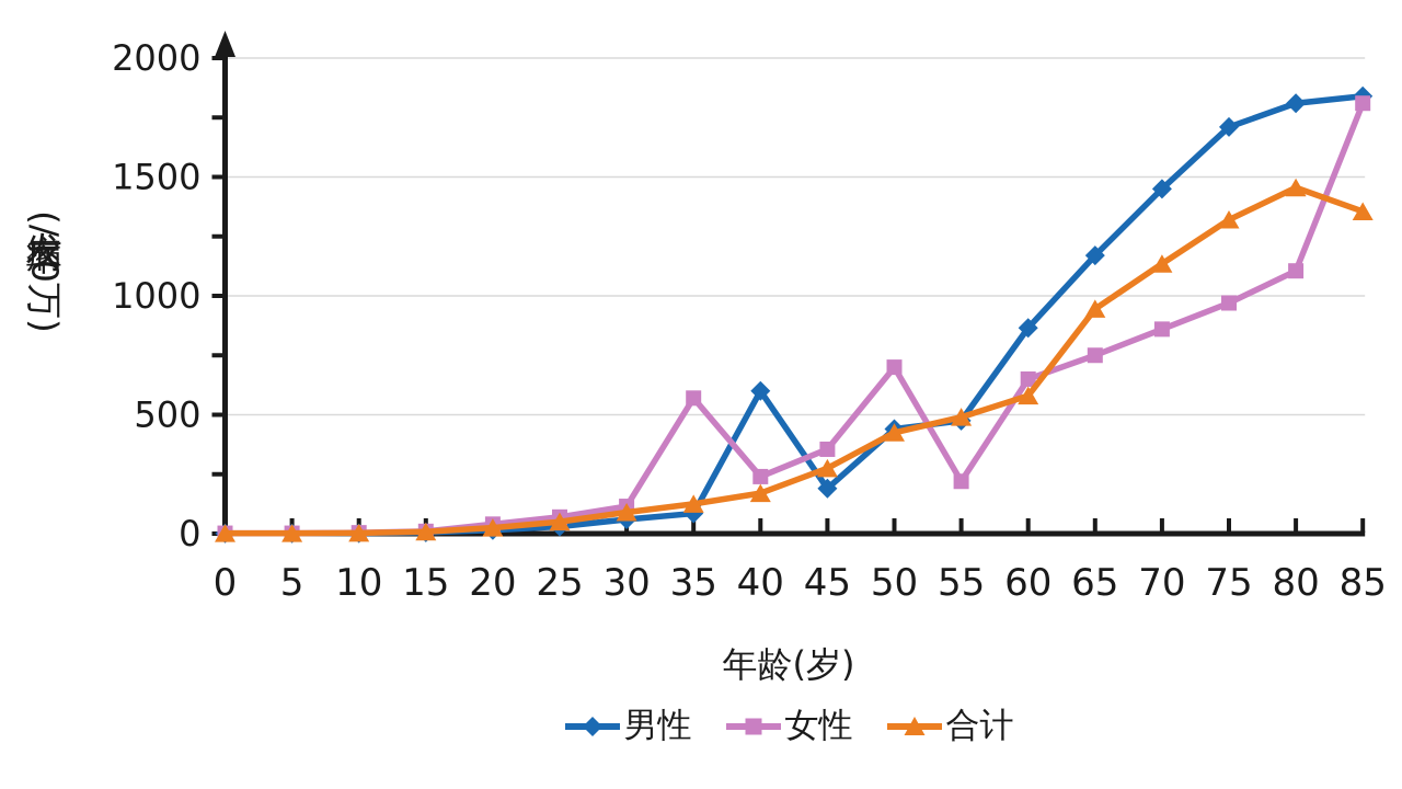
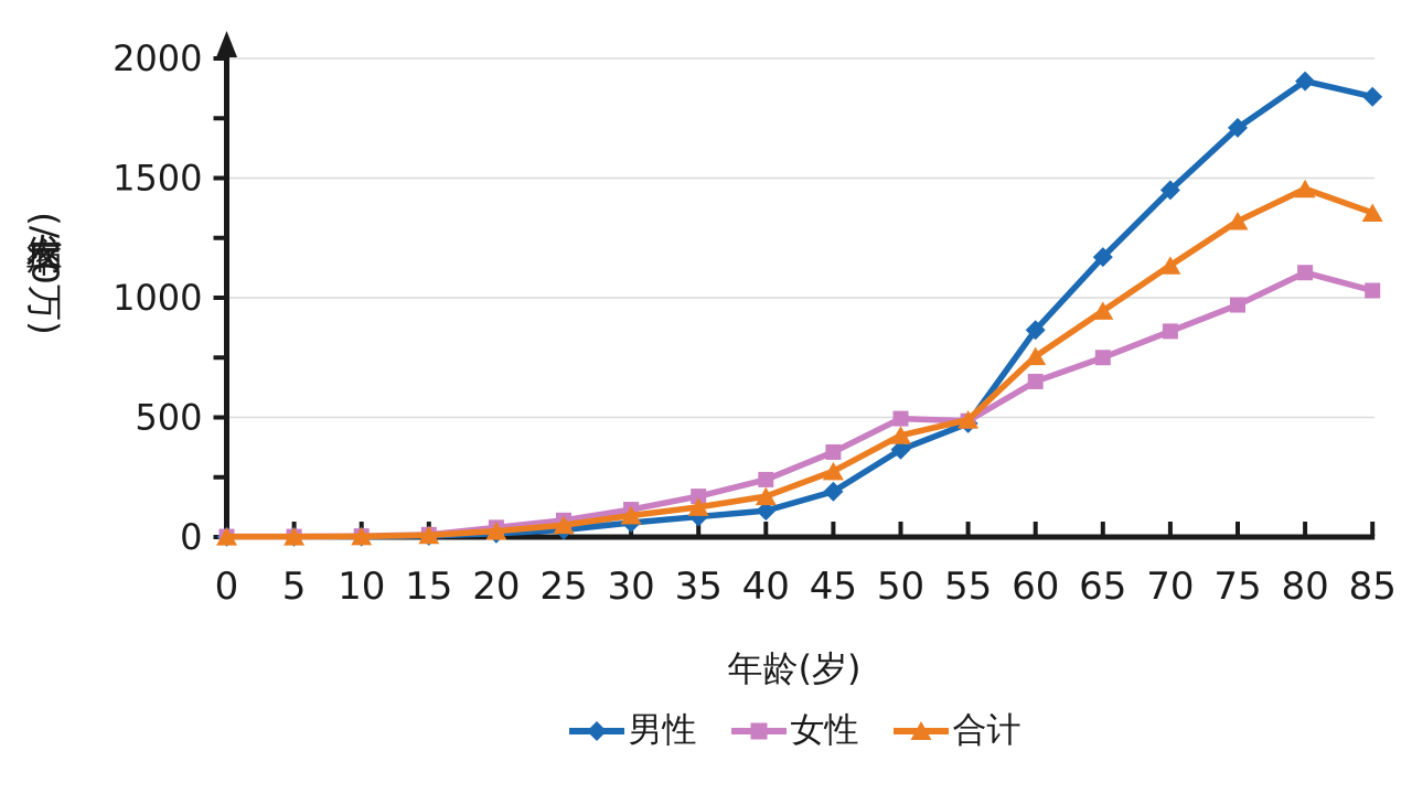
女性/35: 570 -> 170
男性/40: 600 -> 110
男性/50: 440 -> 360
女性/50: 700 -> 500
女性/55: 220 -> 480
合计/60: 580 -> 760
男性/80: 1810 -> 1900
女性/85: 1810 -> 1030
